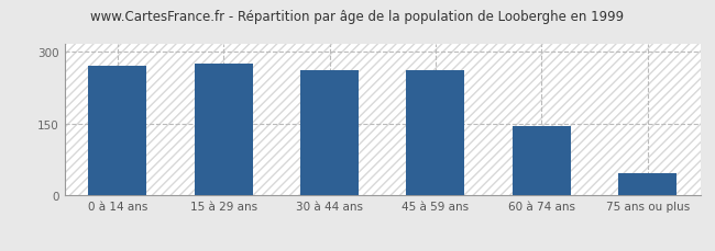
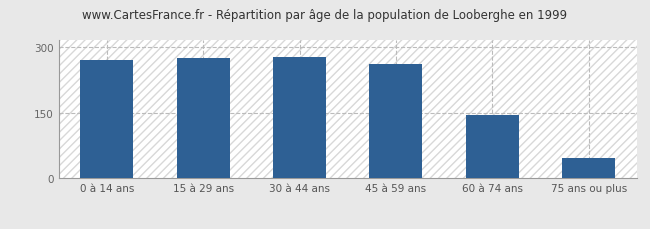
30 à 44 ans: 260 -> 278
